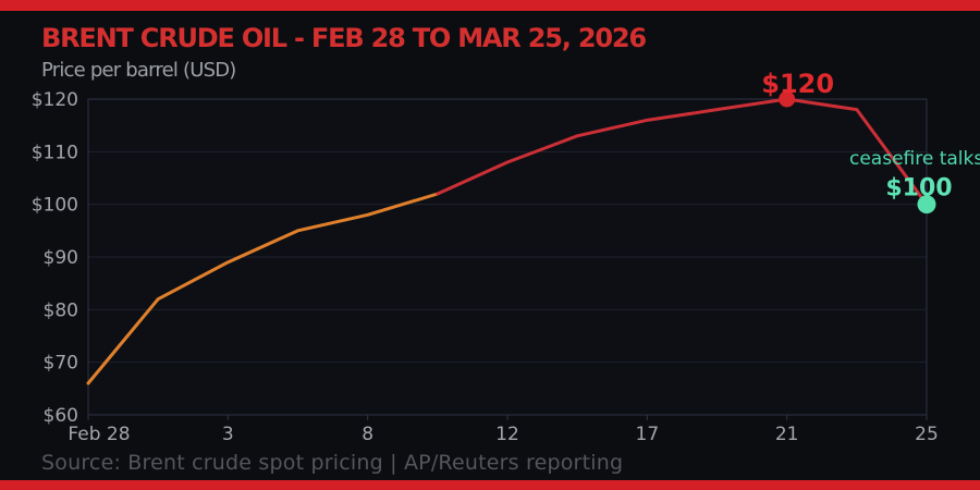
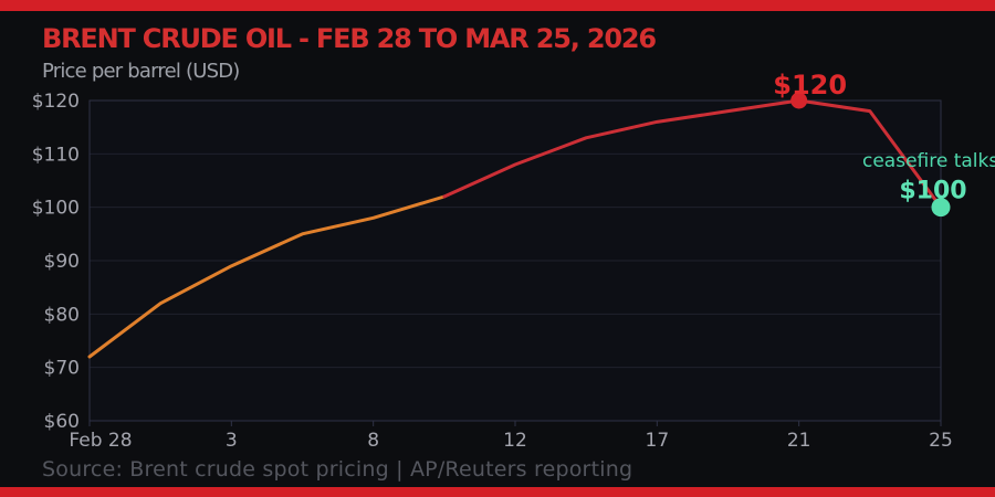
Feb 28: $66 -> $72
